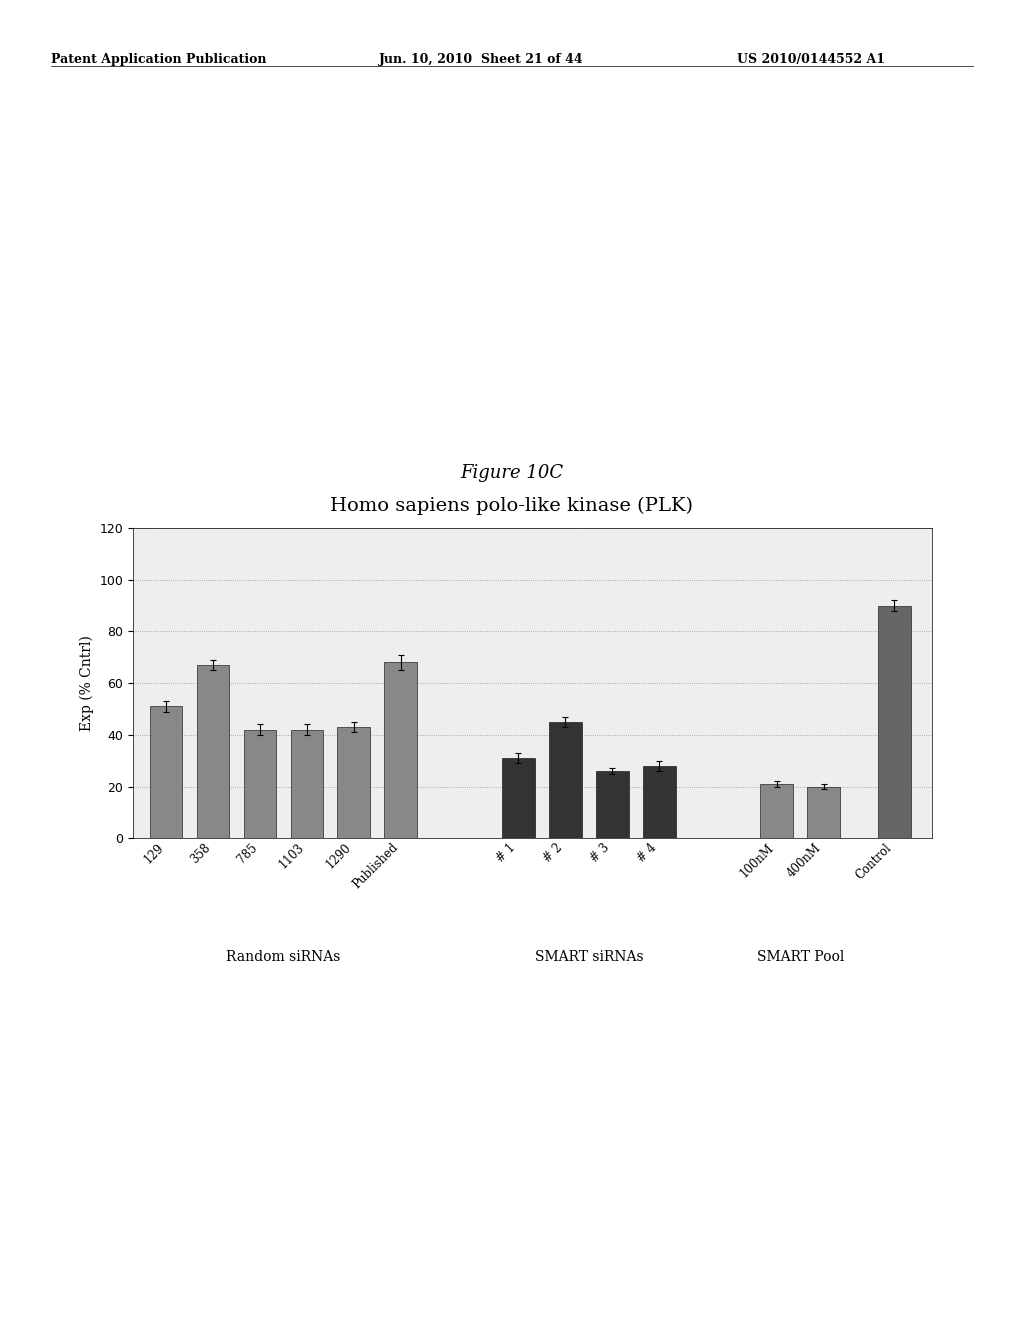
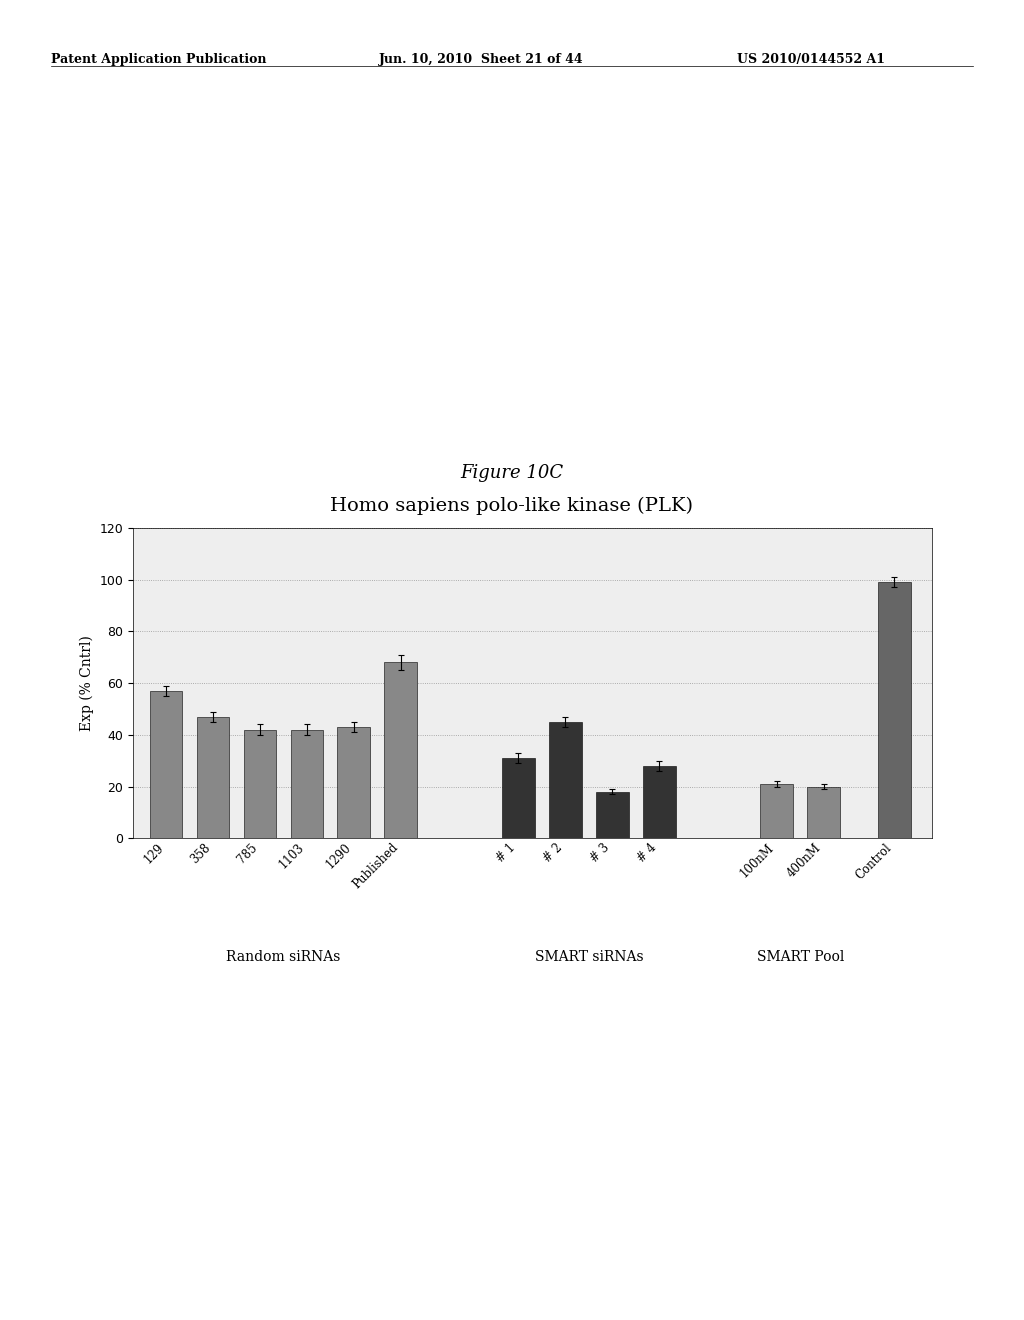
129: 51 -> 57
358: 67 -> 47
# 3: 26 -> 18
Control: 90 -> 99
